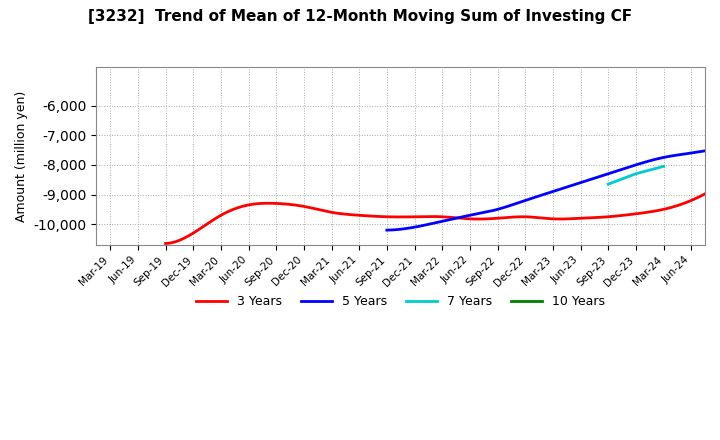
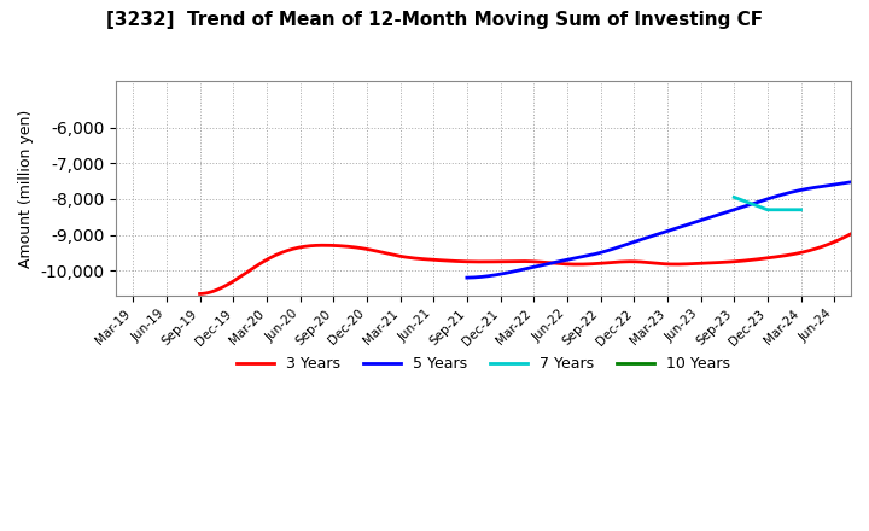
7 Years/Sep-23: -8,650 -> -7,950
7 Years/Mar-24: -8,050 -> -8,300
